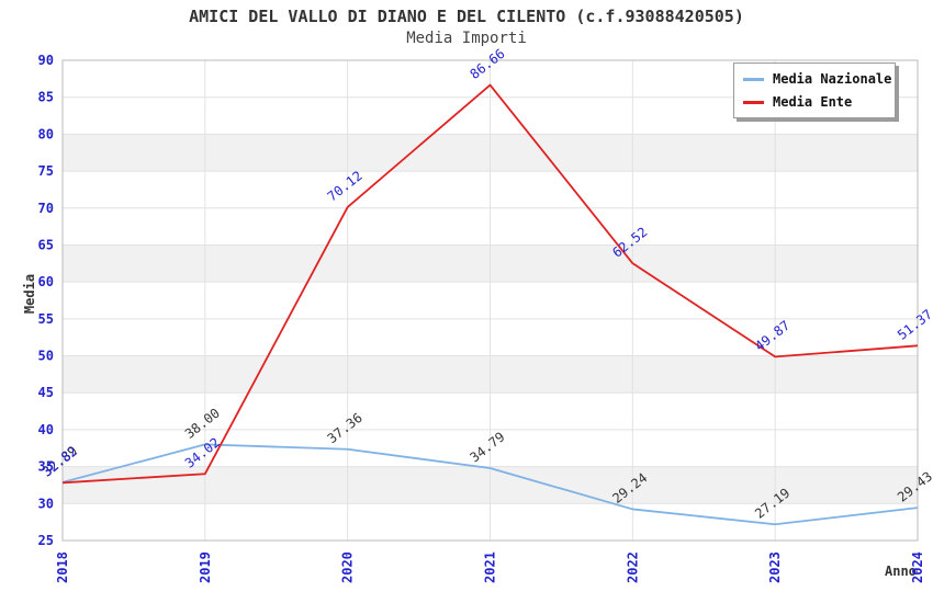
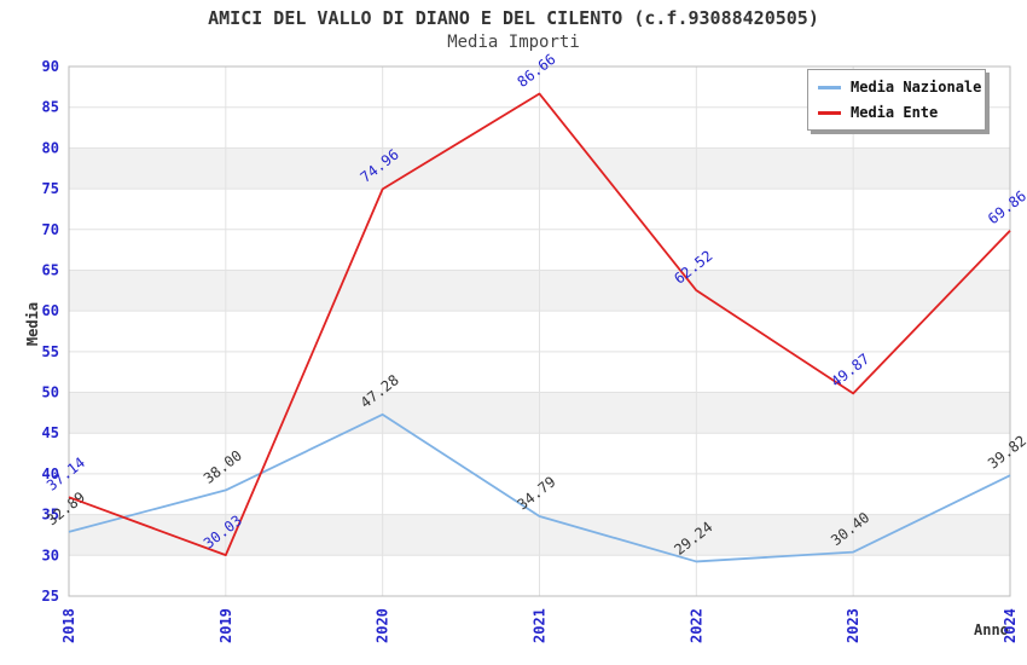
Media Ente/2018: 32.82 -> 37.14
Media Ente/2019: 34.02 -> 30.03
Media Nazionale/2020: 37.36 -> 47.28
Media Ente/2020: 70.12 -> 74.96
Media Nazionale/2023: 27.19 -> 30.40
Media Nazionale/2024: 29.43 -> 39.82
Media Ente/2024: 51.37 -> 69.86
